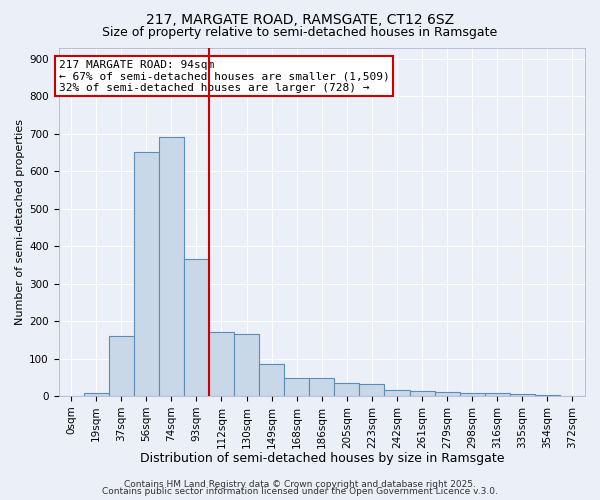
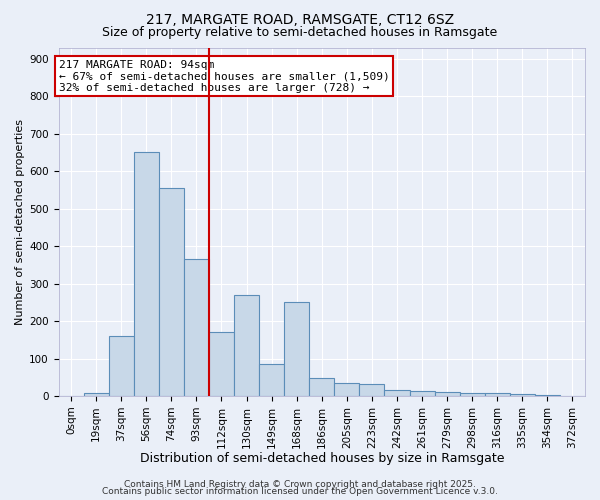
74sqm: 690 -> 555
130sqm: 165 -> 270
168sqm: 48 -> 250
